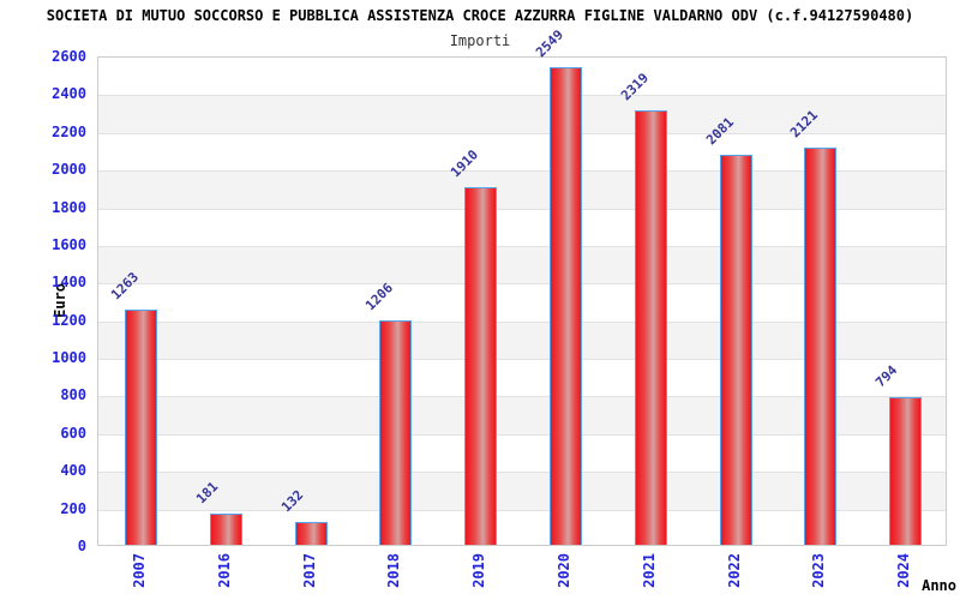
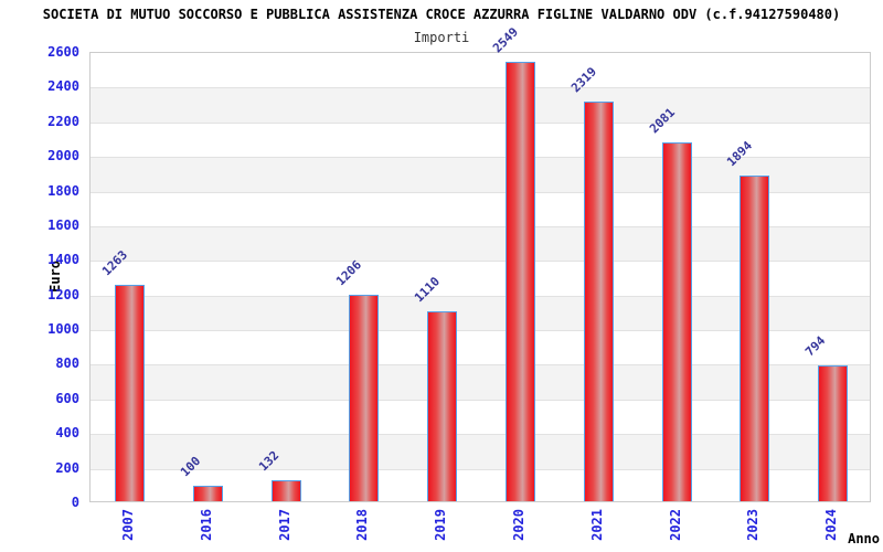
2016: 181 -> 100
2019: 1910 -> 1110
2023: 2121 -> 1894
